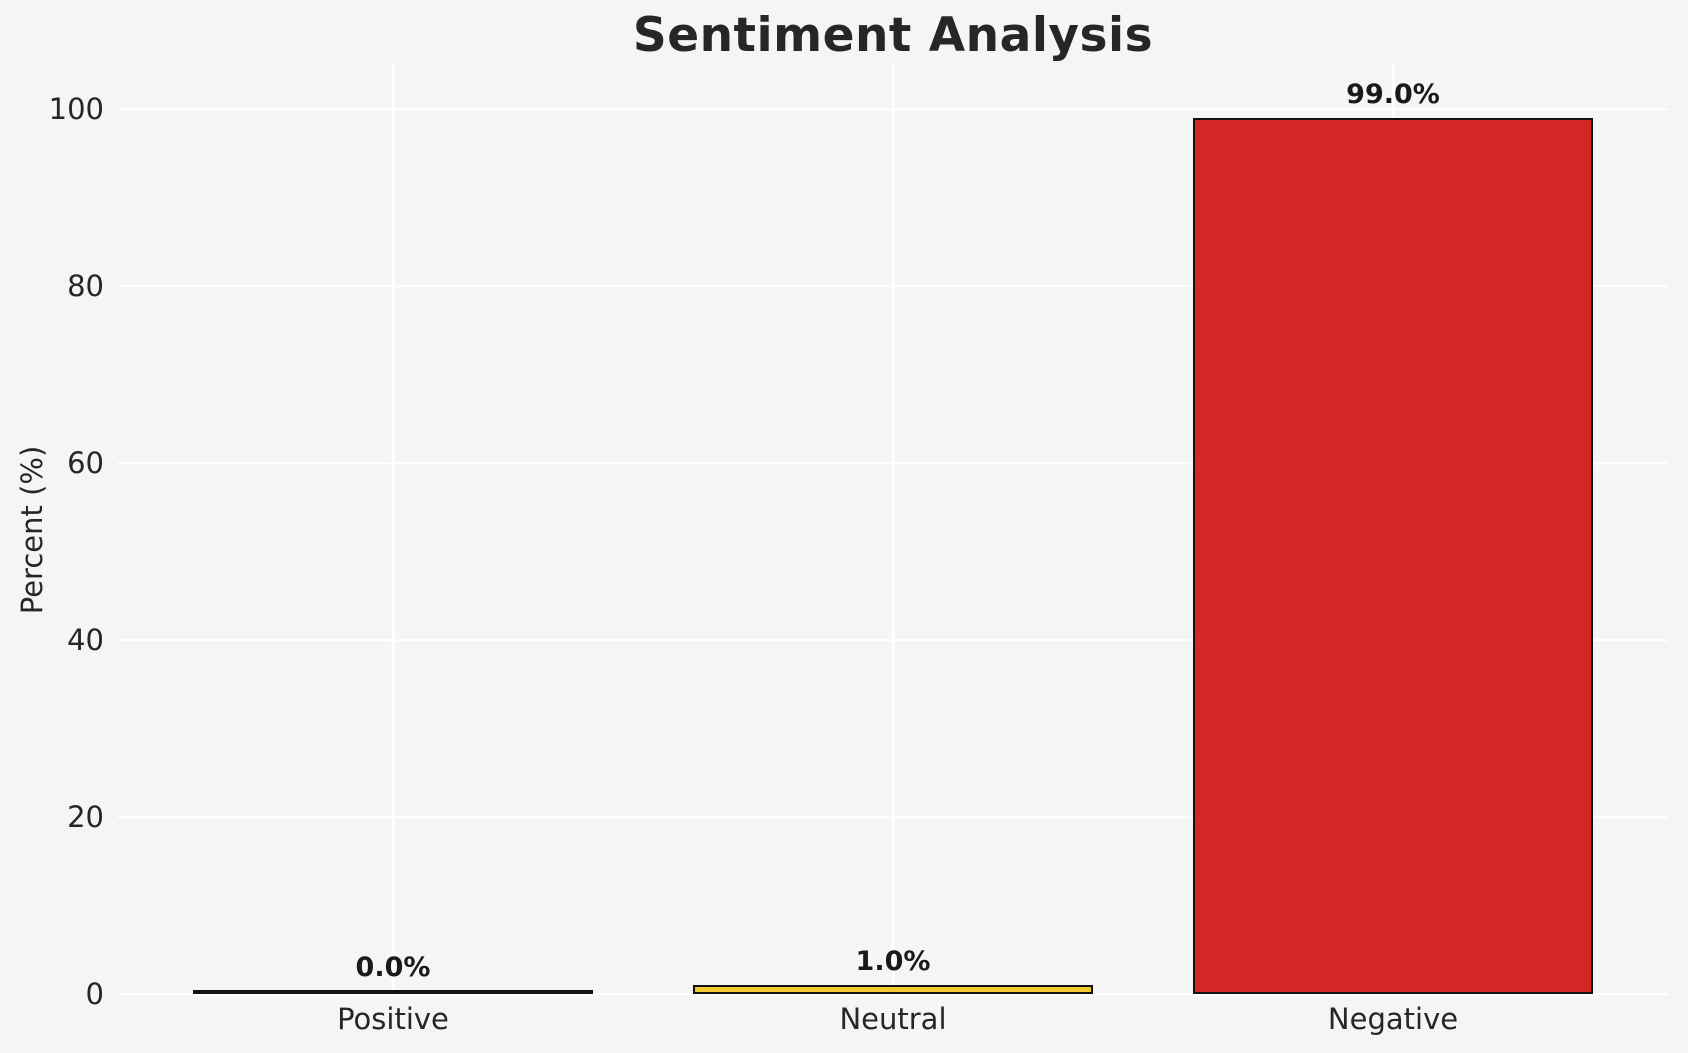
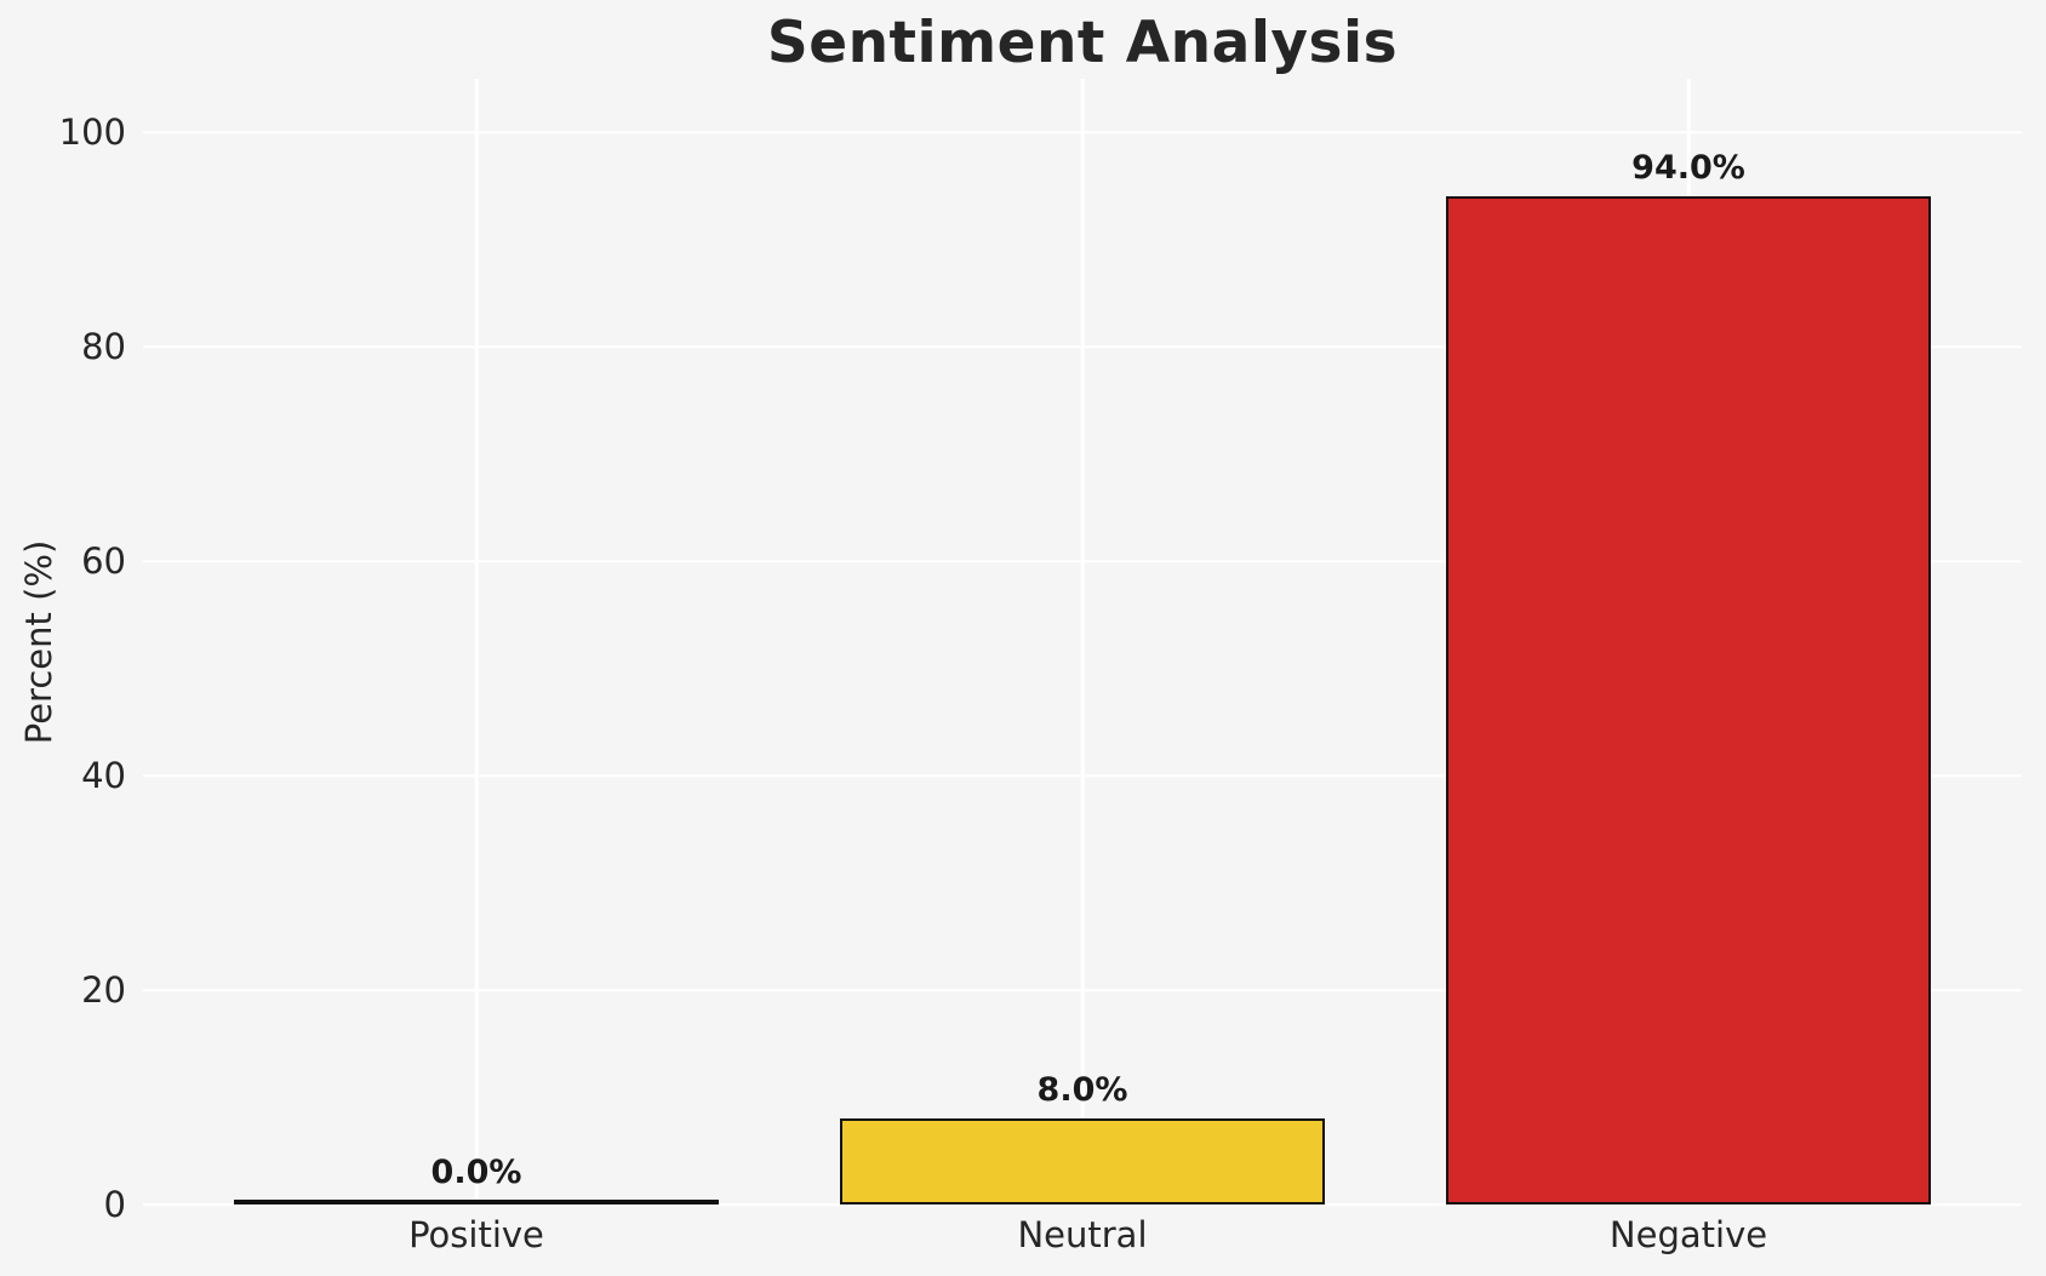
Neutral: 1.0% -> 8.0%
Negative: 99.0% -> 94.0%
